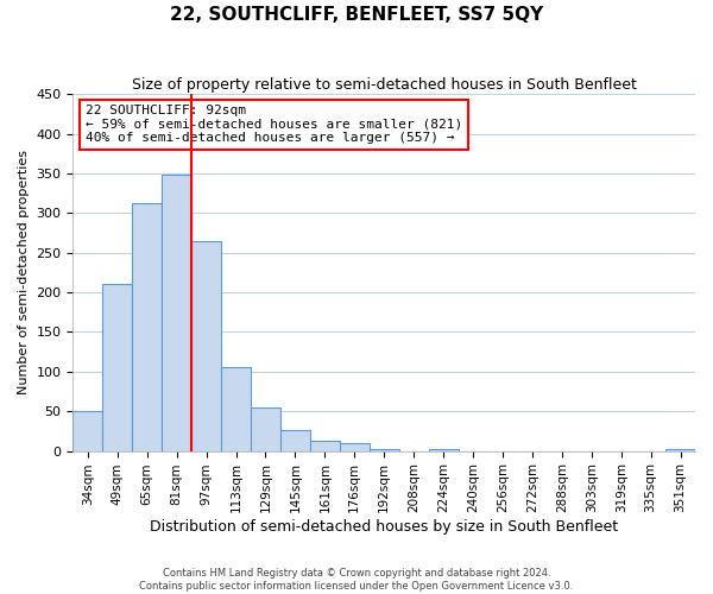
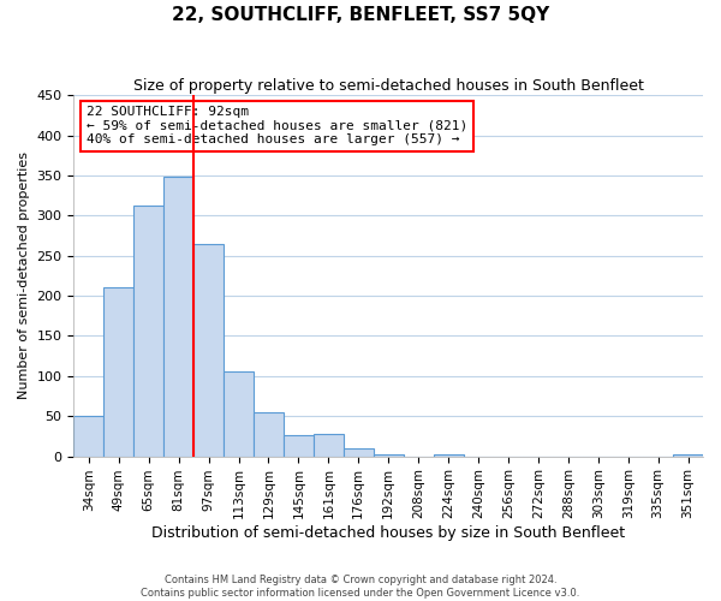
161sqm: 13 -> 28
